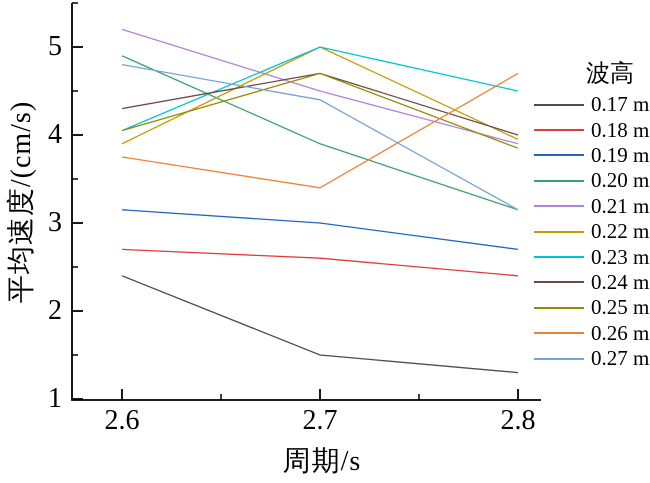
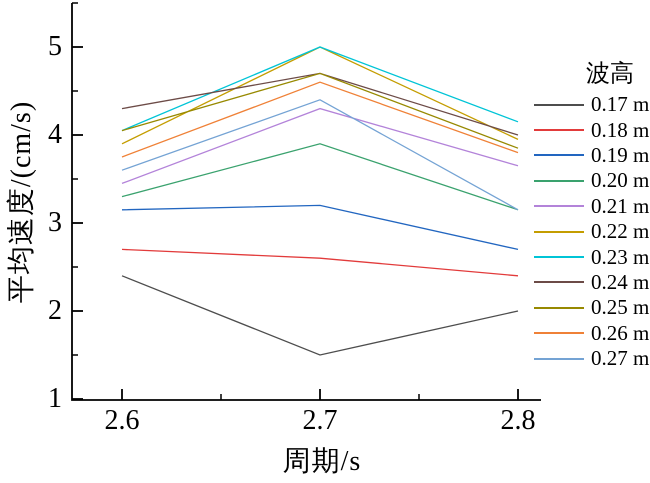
0.20 m/2.6: 4,9 -> 3,3
0.21 m/2.6: 5,2 -> 3,5
0.27 m/2.6: 4,8 -> 3,6
0.19 m/2.7: 3,0 -> 3,2
0.21 m/2.7: 4,5 -> 4,3
0.26 m/2.7: 3,4 -> 4,6
0.17 m/2.8: 1,3 -> 2,0
0.21 m/2.8: 3,9 -> 3,6
0.23 m/2.8: 4,5 -> 4,2
0.26 m/2.8: 4,7 -> 3,8
